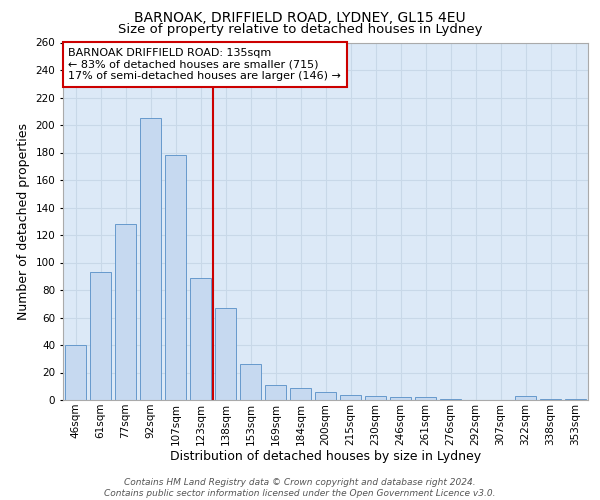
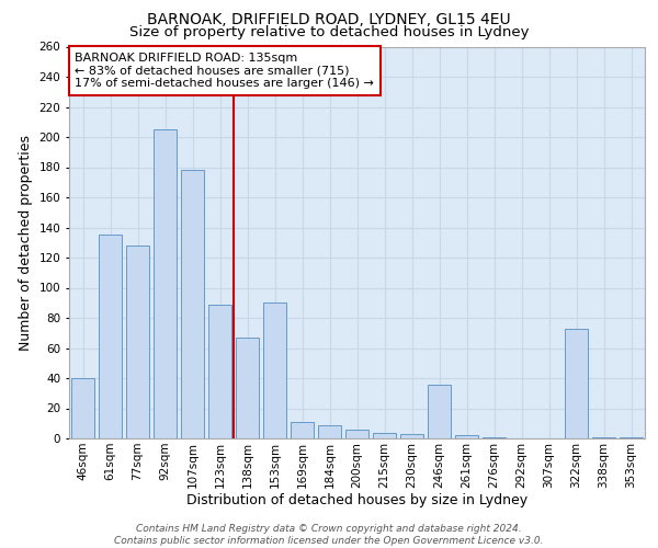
61sqm: 93 -> 135
153sqm: 26 -> 90
246sqm: 2 -> 36
322sqm: 3 -> 73
